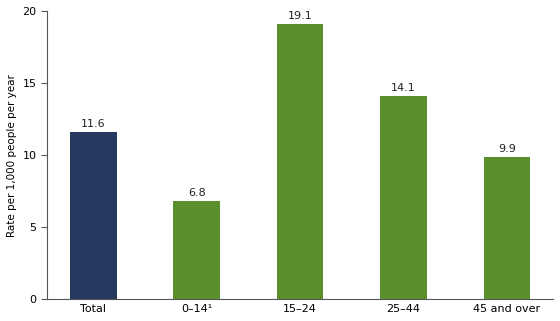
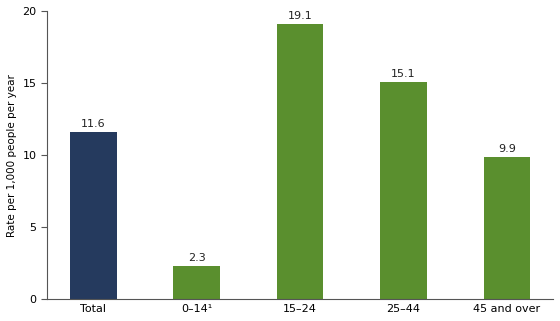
0–14¹: 6.8 -> 2.3
25–44: 14.1 -> 15.1
